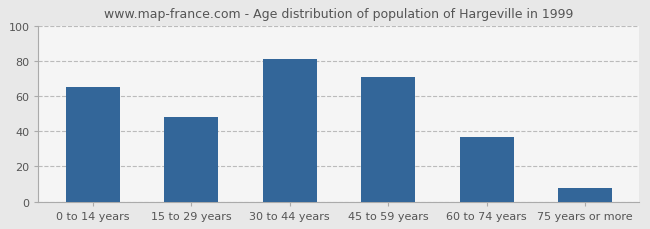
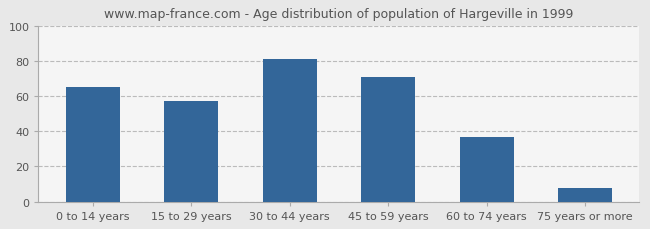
15 to 29 years: 48 -> 57
